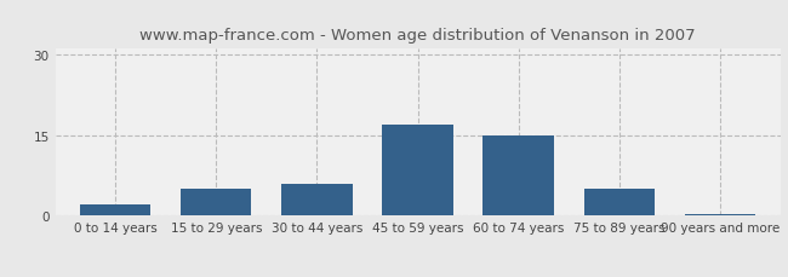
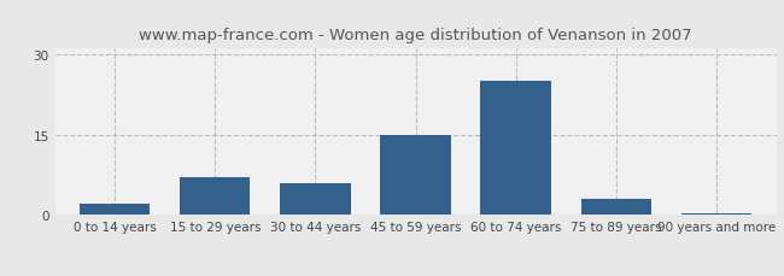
15 to 29 years: 5.0 -> 7.0
45 to 59 years: 17.0 -> 15.0
60 to 74 years: 15.0 -> 25.0
75 to 89 years: 5.0 -> 3.0
